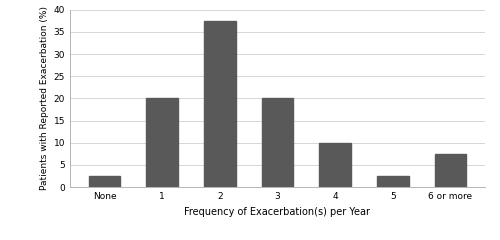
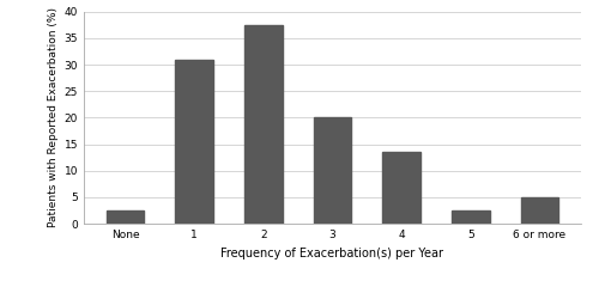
1: 20.0 -> 31.0
4: 10.0 -> 13.5
6 or more: 7.5 -> 5.0
